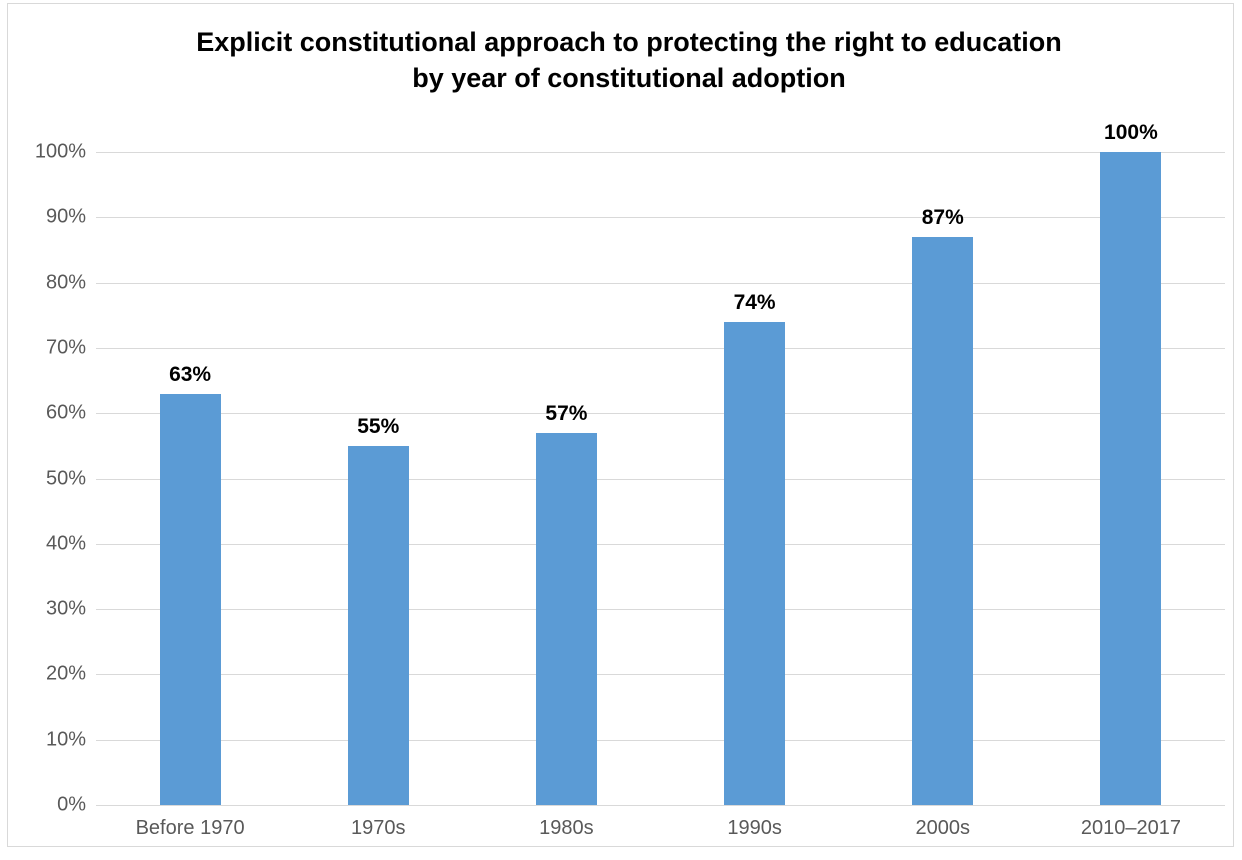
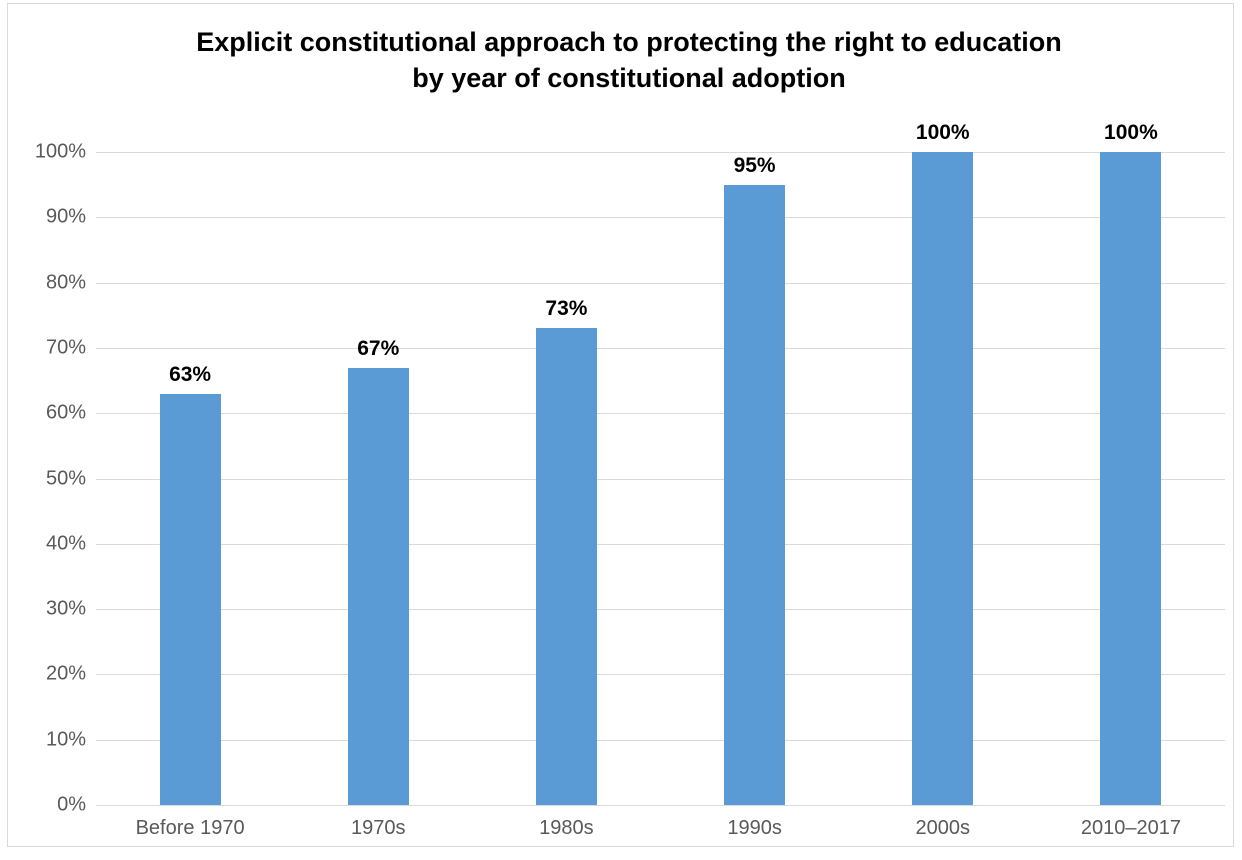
1970s: 55% -> 67%
1980s: 57% -> 73%
1990s: 74% -> 95%
2000s: 87% -> 100%
